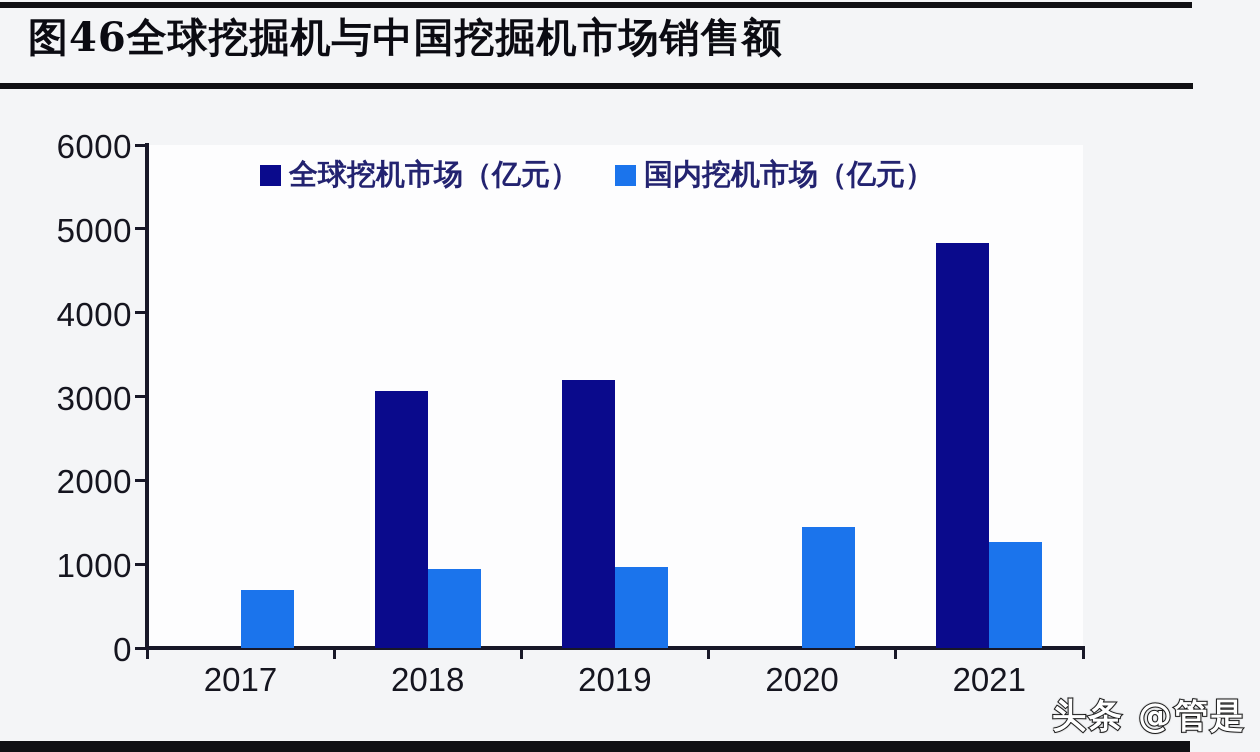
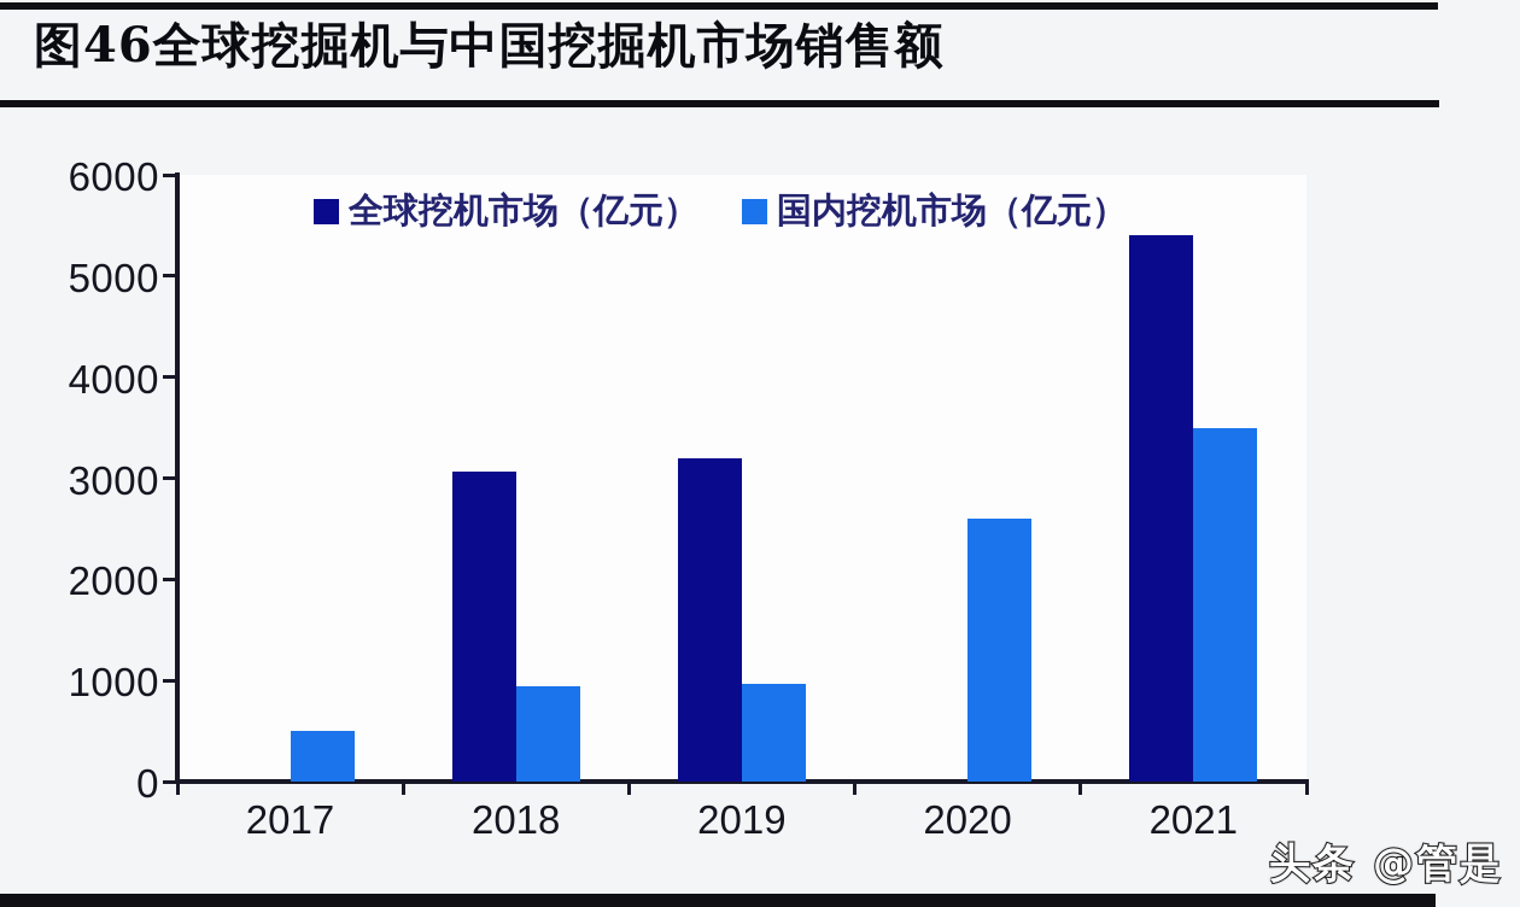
国内挖机市场（亿元）/2017: 700 -> 500
国内挖机市场（亿元）/2020: 1400 -> 2600
全球挖机市场（亿元）/2021: 4800 -> 5400
国内挖机市场（亿元）/2021: 1300 -> 3500
